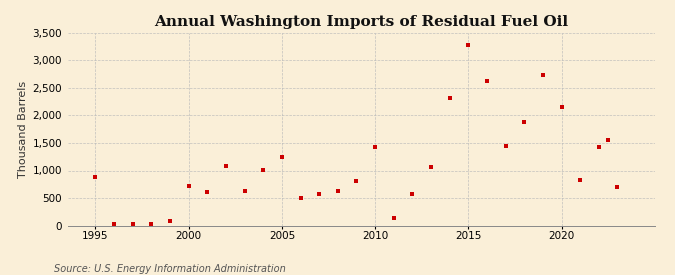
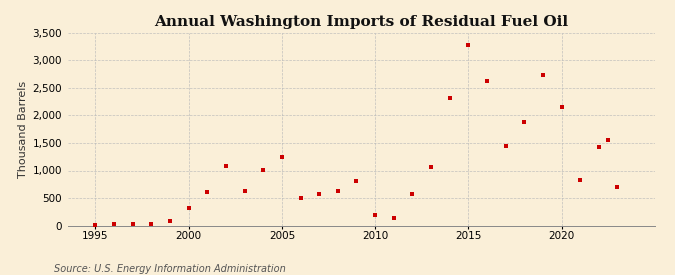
1995: 880 -> 0
2000: 720 -> 310
2010: 1,420 -> 190
